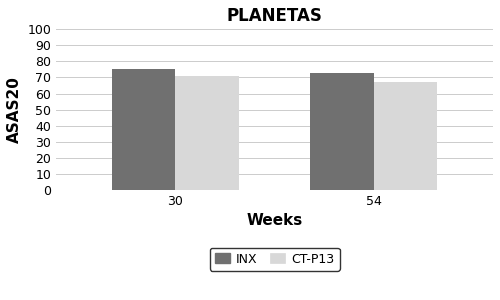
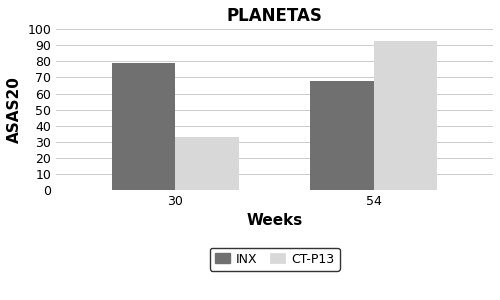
INX/30: 75 -> 79
CT-P13/30: 71 -> 33
INX/54: 73 -> 68
CT-P13/54: 67 -> 93
